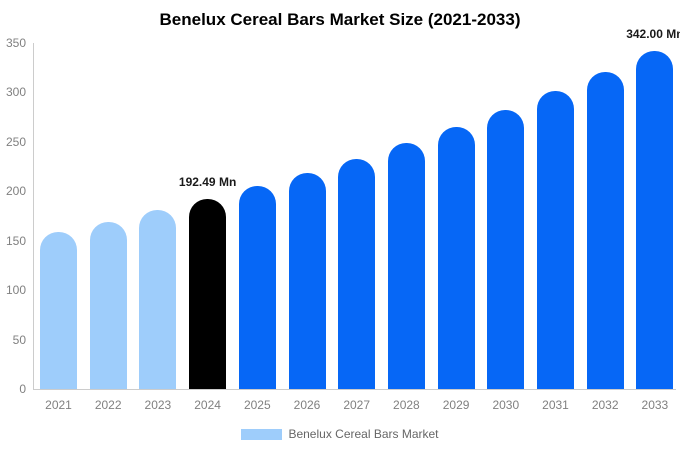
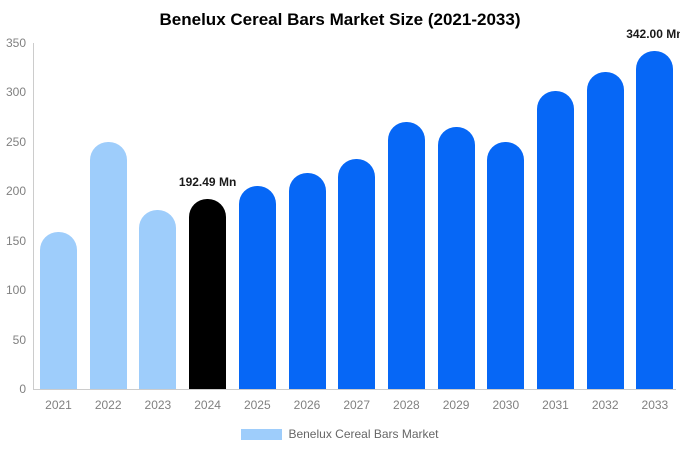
2022: 170 -> 250
2028: 250 -> 270
2030: 280 -> 250
